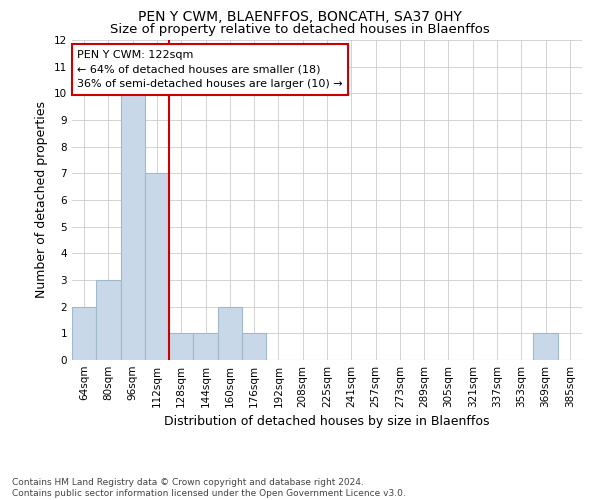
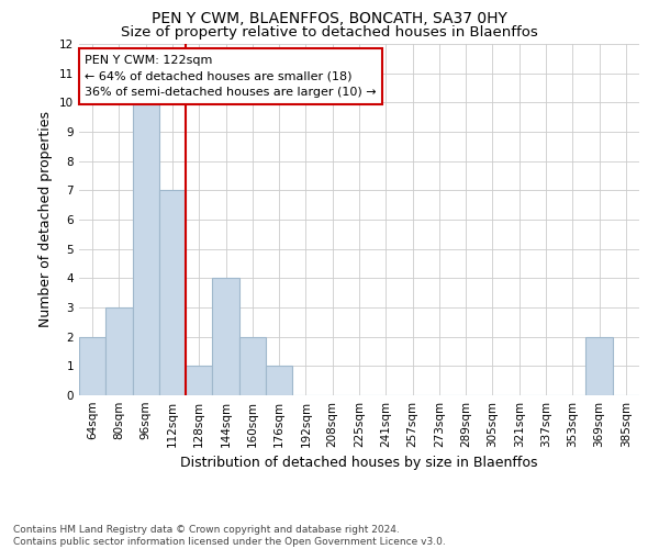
144sqm: 1 -> 4
369sqm: 1 -> 2
